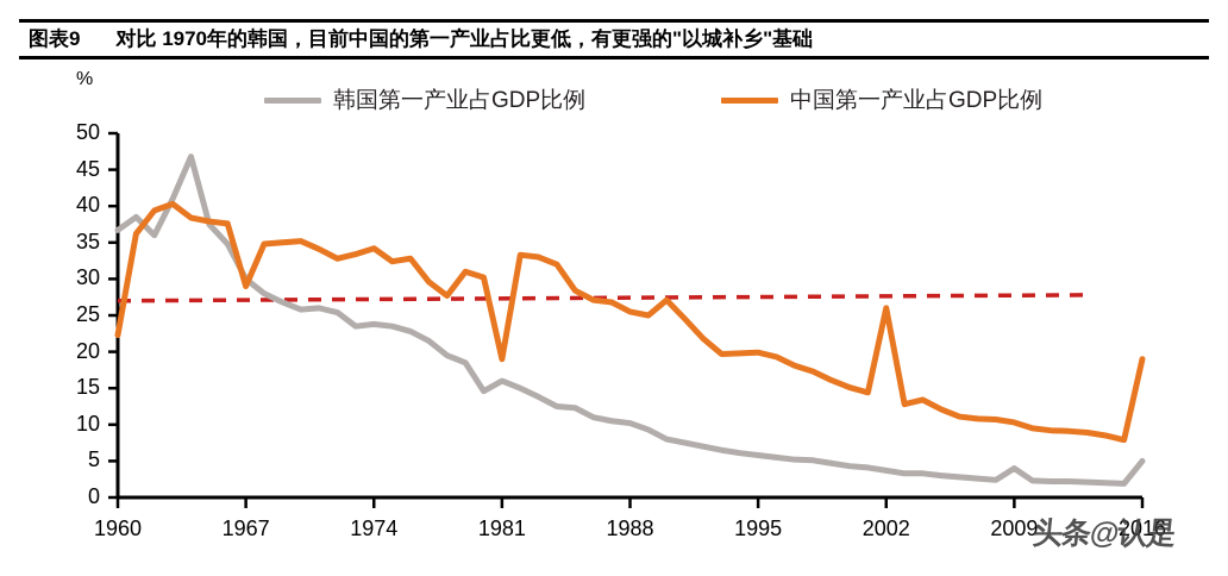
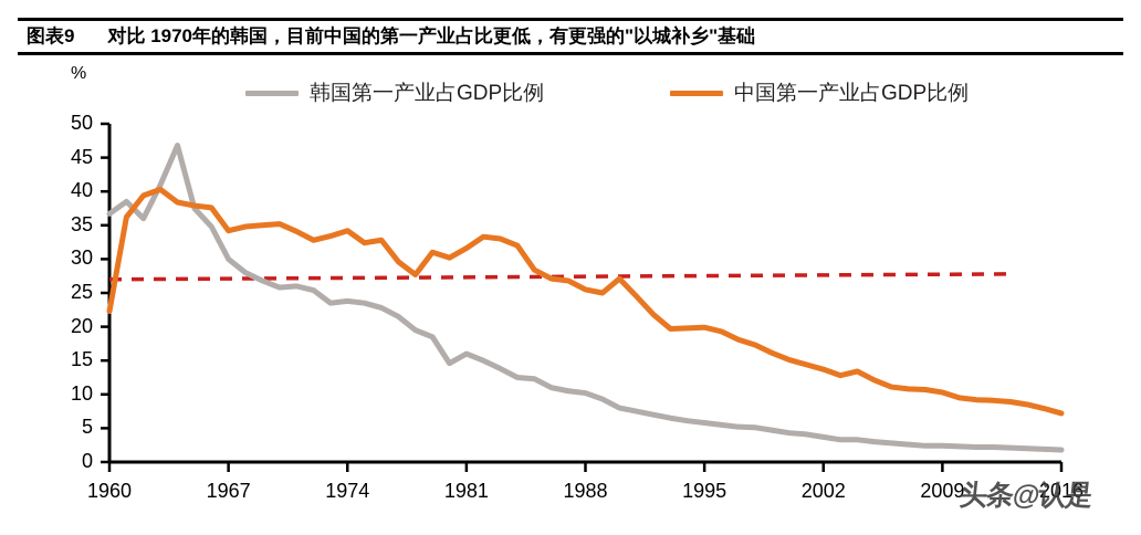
中国第一产业占GDP比例/1967: 29 -> 34
中国第一产业占GDP比例/1981: 19 -> 32
中国第一产业占GDP比例/2002: 26 -> 14
韩国第一产业占GDP比例/2009: 4 -> 2
韩国第一产业占GDP比例/2016: 5 -> 2
中国第一产业占GDP比例/2016: 19 -> 7
